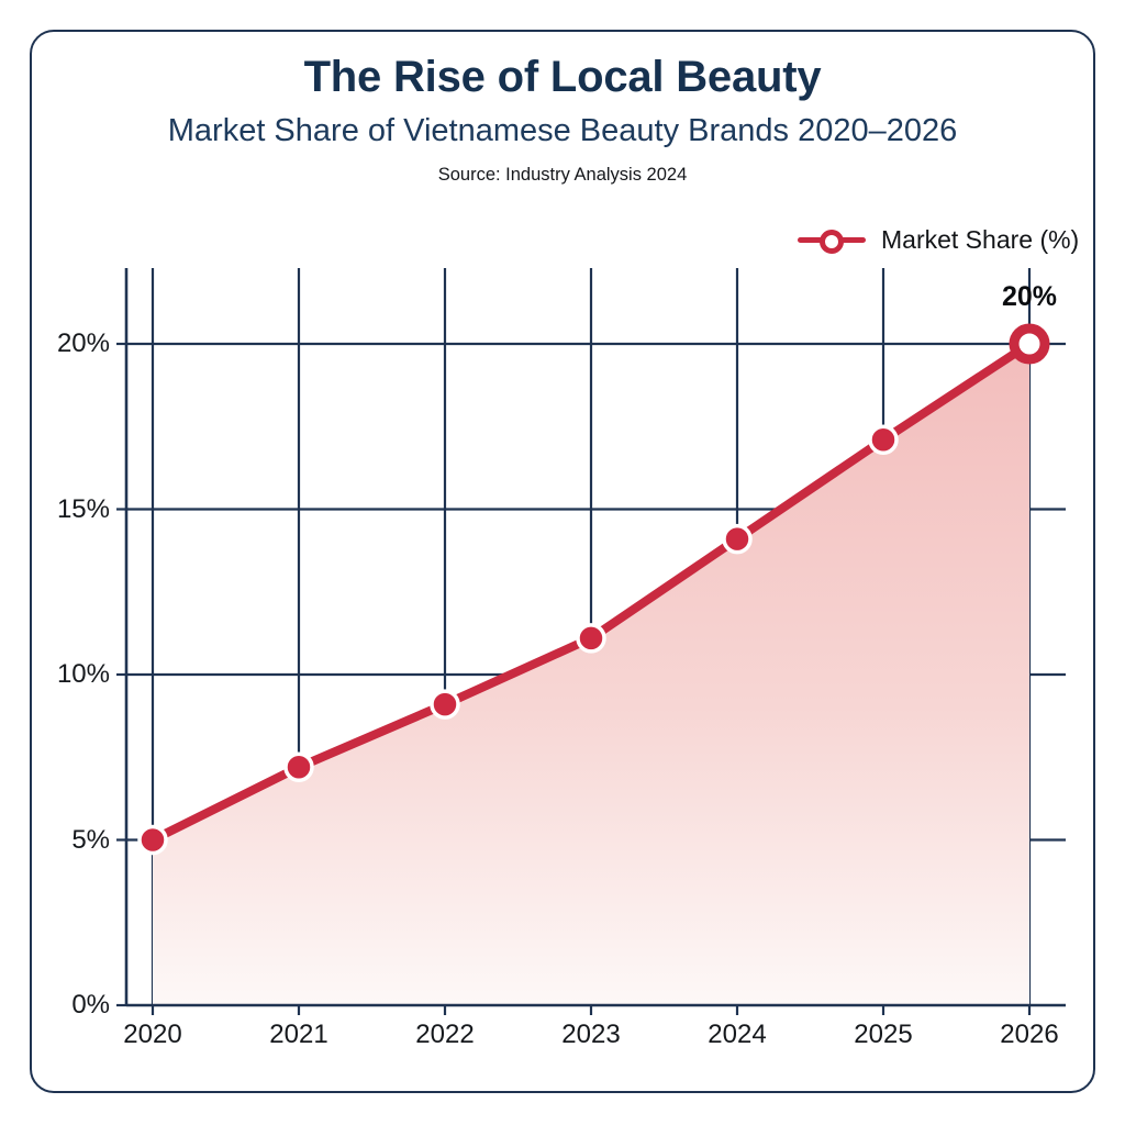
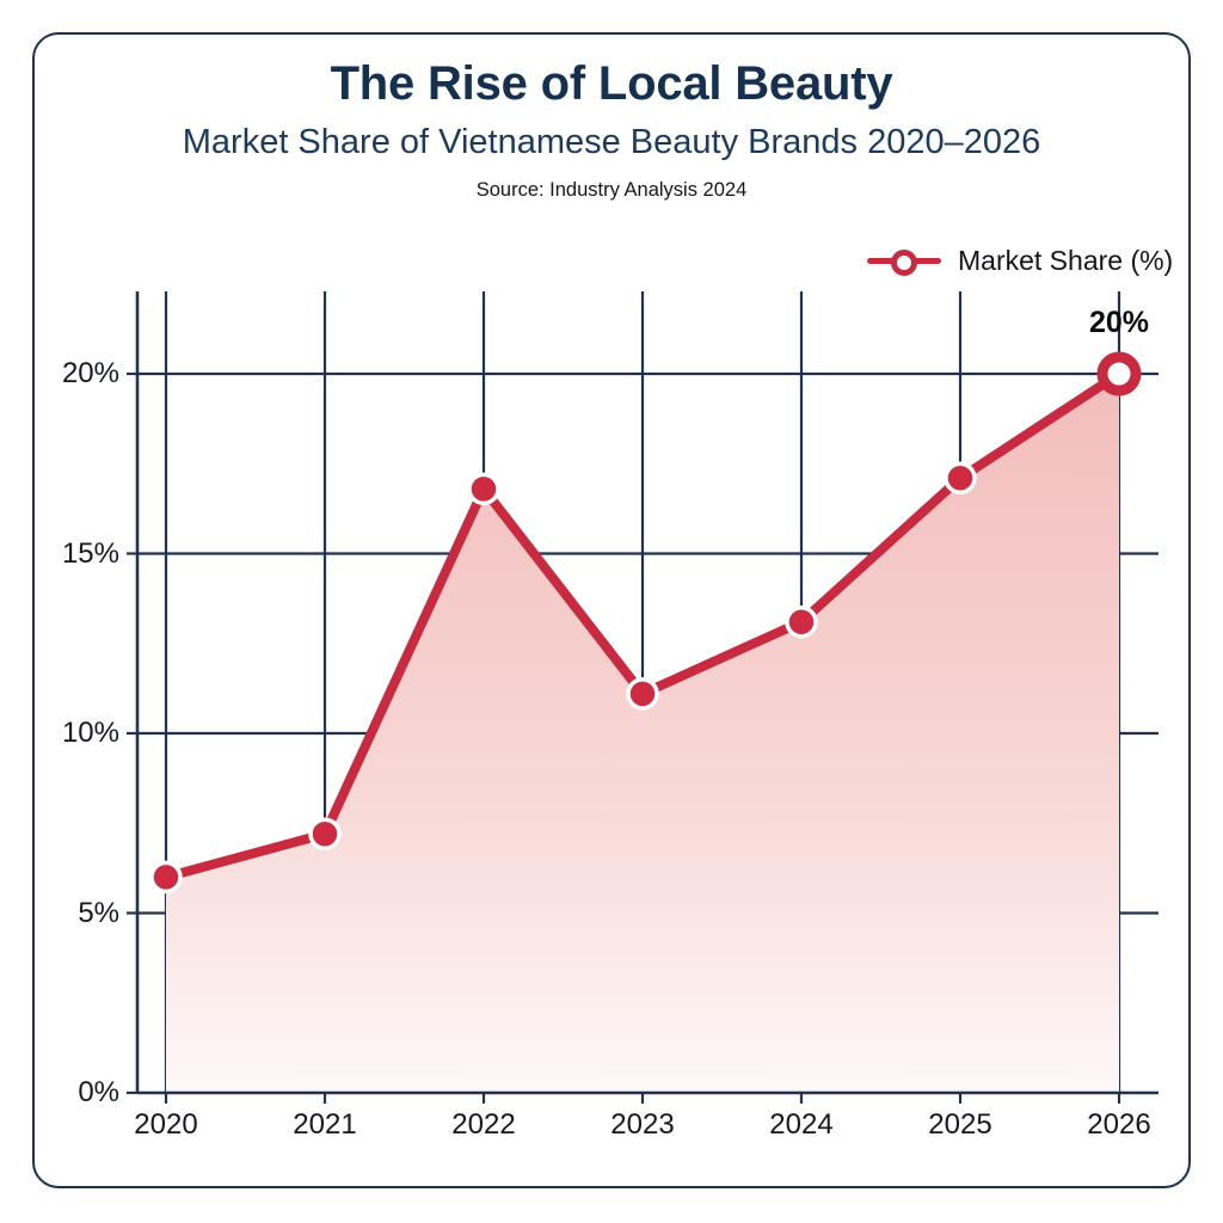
2020: 5.0% -> 6.0%
2022: 9.1% -> 16.8%
2024: 14.1% -> 13.1%
